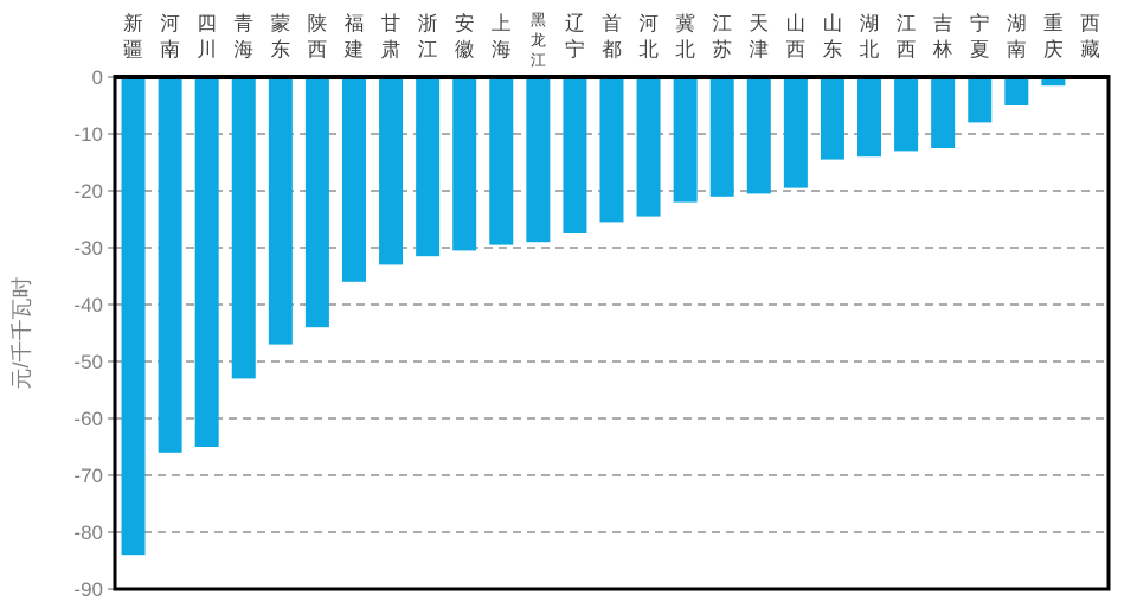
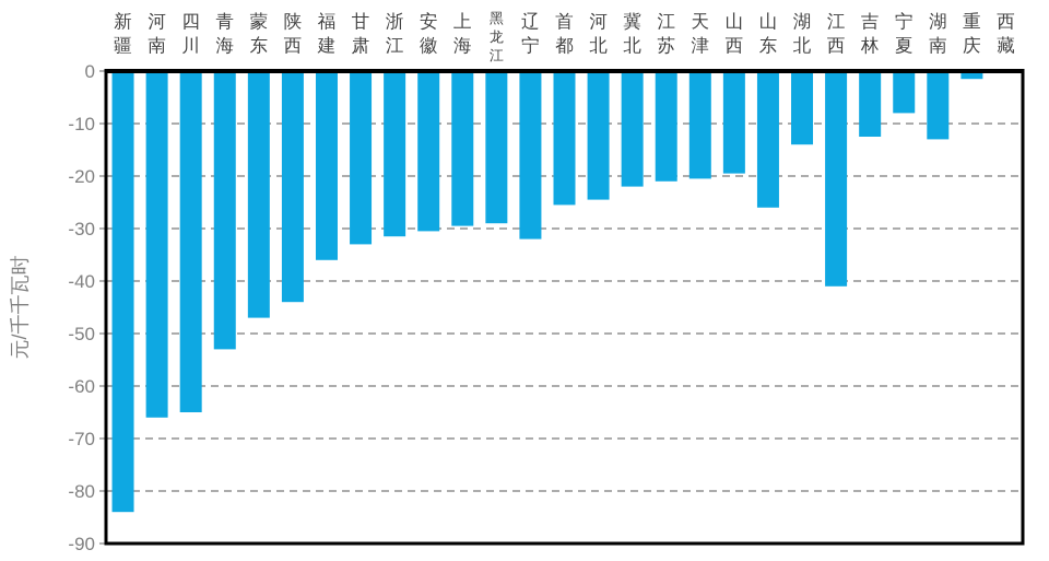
辽宁: -28 -> -32
山东: -14 -> -26
江西: -13 -> -41
湖南: -5 -> -13
